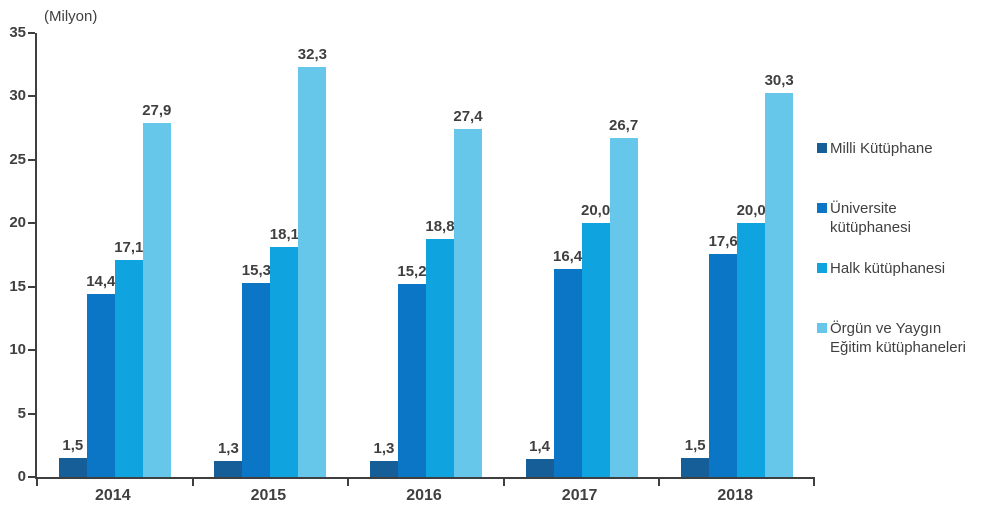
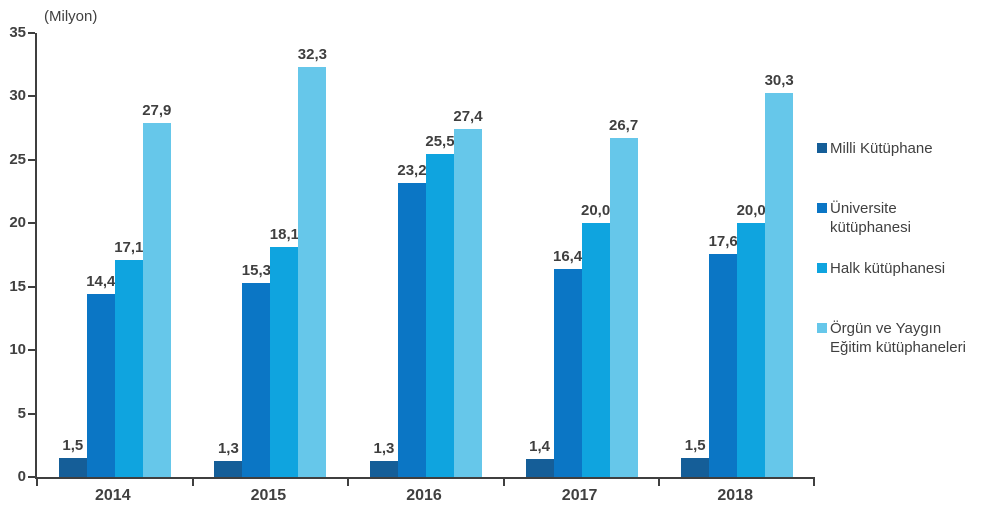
Üniversite kütüphanesi/2016: 15,2 -> 23,2
Halk kütüphanesi/2016: 18,8 -> 25,5
